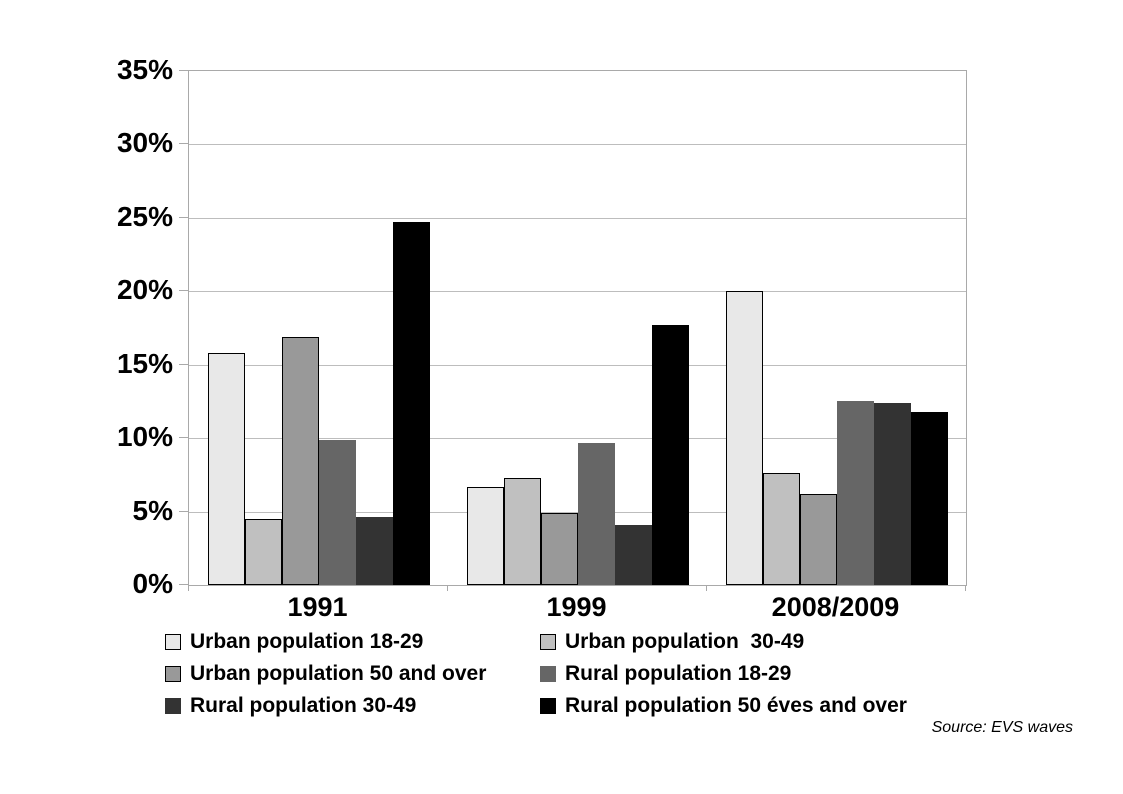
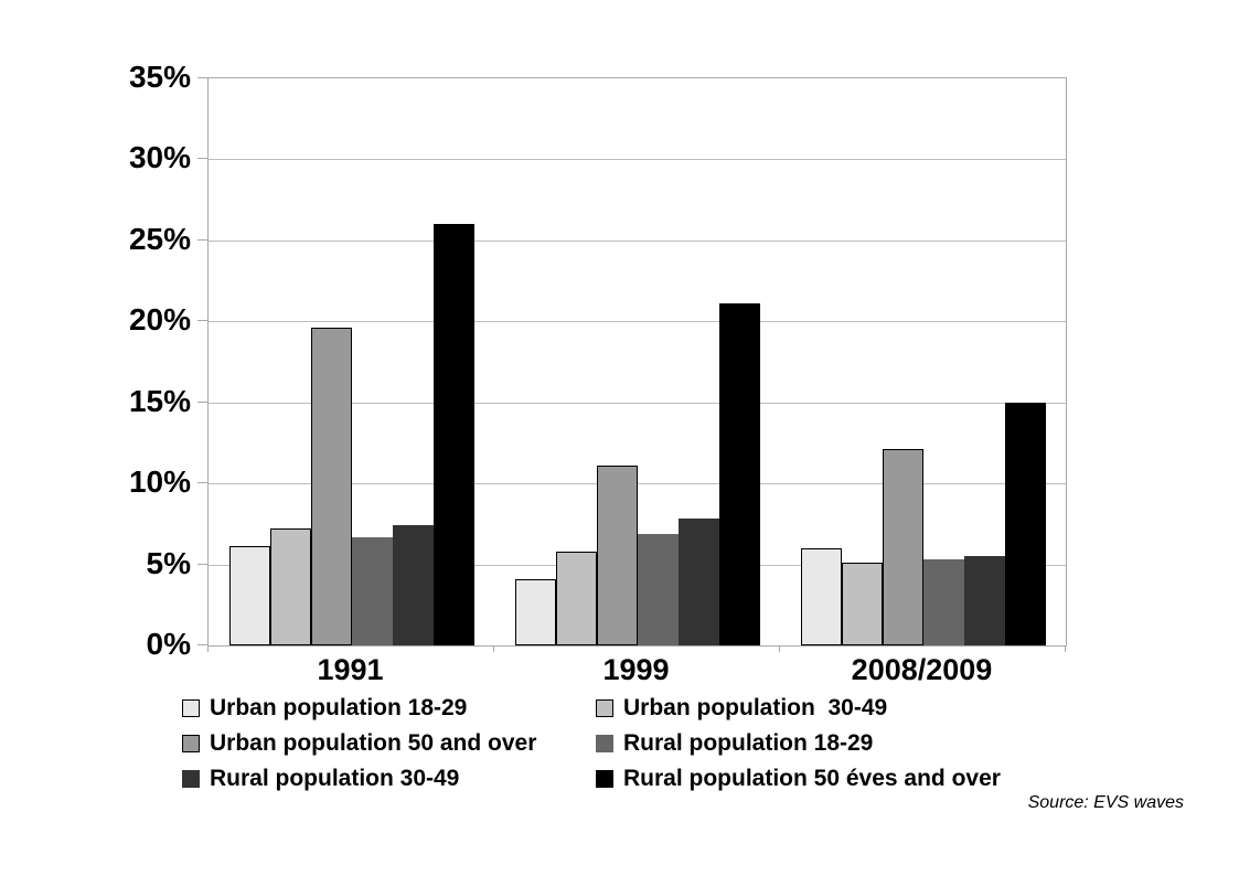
Urban population 18-29/1991: 15.8% -> 6.1%
Urban population 30-49/1991: 4.5% -> 7.2%
Urban population 50 and over/1991: 16.9% -> 19.6%
Rural population 18-29/1991: 9.9% -> 6.7%
Rural population 30-49/1991: 4.6% -> 7.4%
Rural population 50 éves and over/1991: 24.7% -> 26.0%
Urban population 18-29/1999: 6.7% -> 4.1%
Urban population 30-49/1999: 7.3% -> 5.8%
Urban population 50 and over/1999: 4.9% -> 11.1%
Rural population 18-29/1999: 9.7% -> 6.9%
Rural population 30-49/1999: 4.1% -> 7.8%
Rural population 50 éves and over/1999: 17.7% -> 21.1%
Urban population 18-29/2008/2009: 20.0% -> 6.0%
Urban population 30-49/2008/2009: 7.6% -> 5.1%
Urban population 50 and over/2008/2009: 6.2% -> 12.1%
Rural population 18-29/2008/2009: 12.5% -> 5.3%
Rural population 30-49/2008/2009: 12.4% -> 5.5%
Rural population 50 éves and over/2008/2009: 11.8% -> 15.0%
